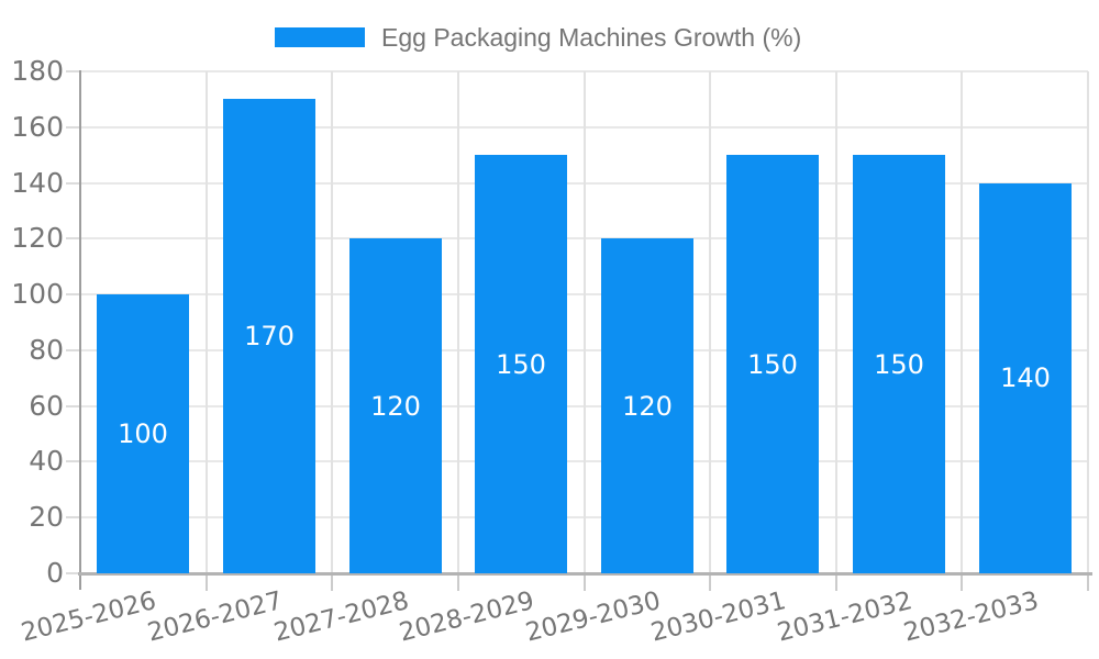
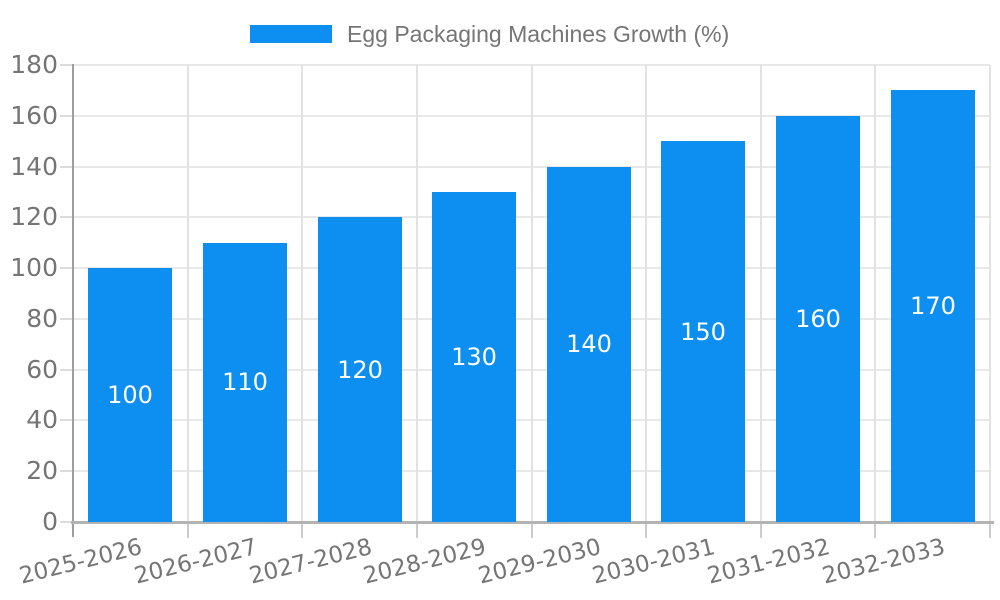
2026-2027: 170 -> 110
2028-2029: 150 -> 130
2029-2030: 120 -> 140
2031-2032: 150 -> 160
2032-2033: 140 -> 170
